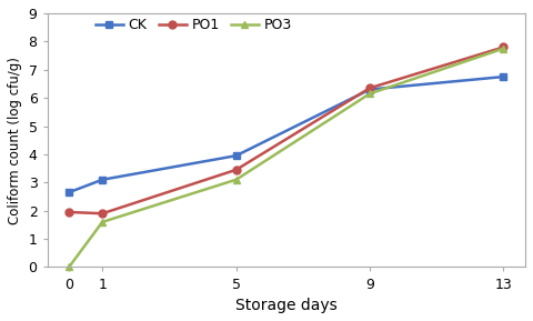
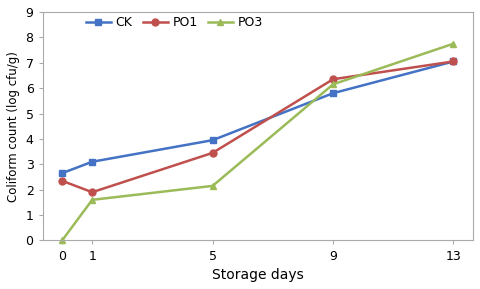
PO1/0: 1.95 -> 2.35
PO3/5: 3.10 -> 2.15
CK/9: 6.30 -> 5.80
CK/13: 6.75 -> 7.05
PO1/13: 7.80 -> 7.05
